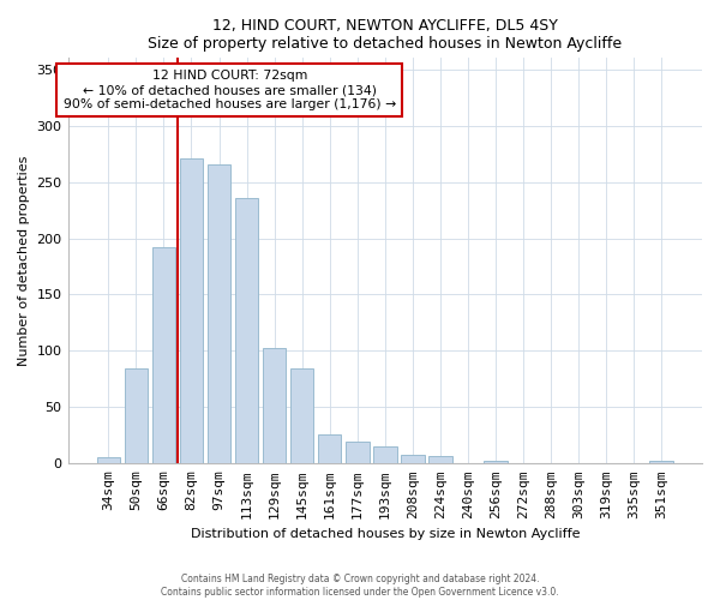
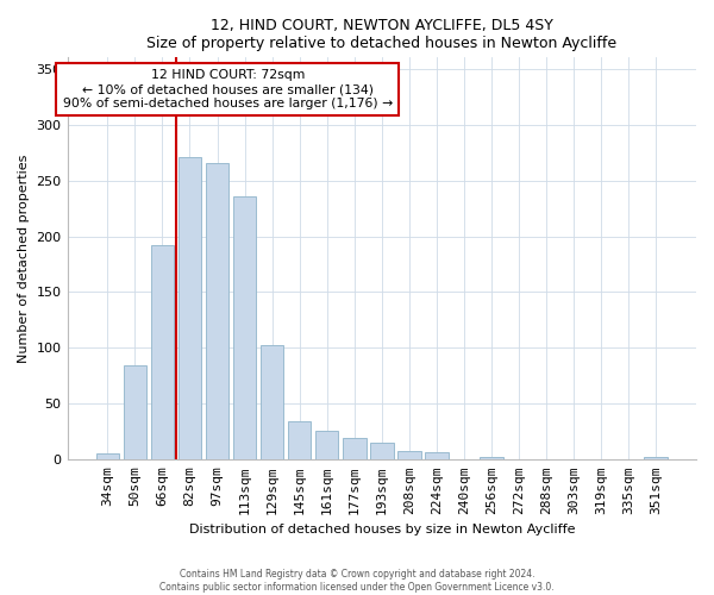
145sqm: 85 -> 34
